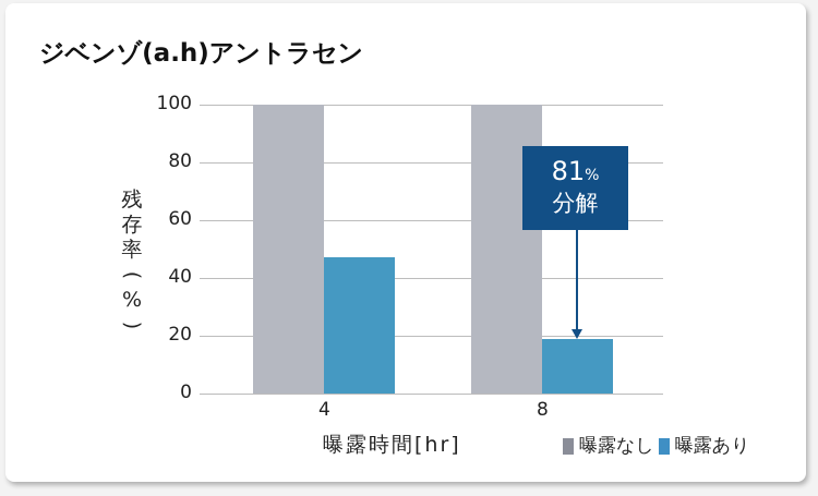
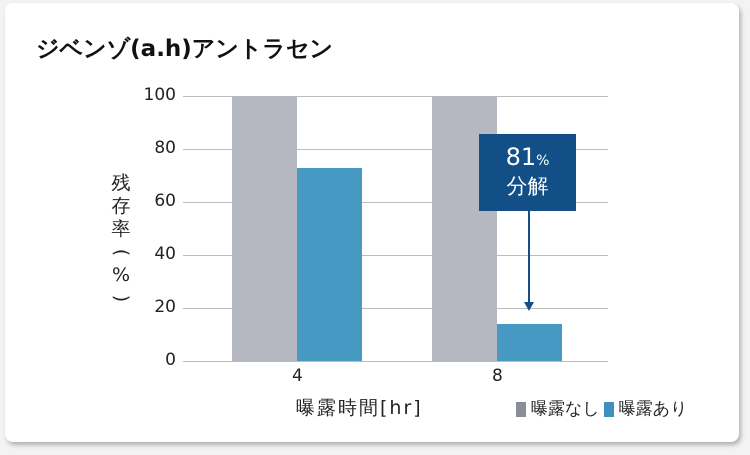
曝露あり/4: 47 -> 73
曝露あり/8: 19 -> 14
